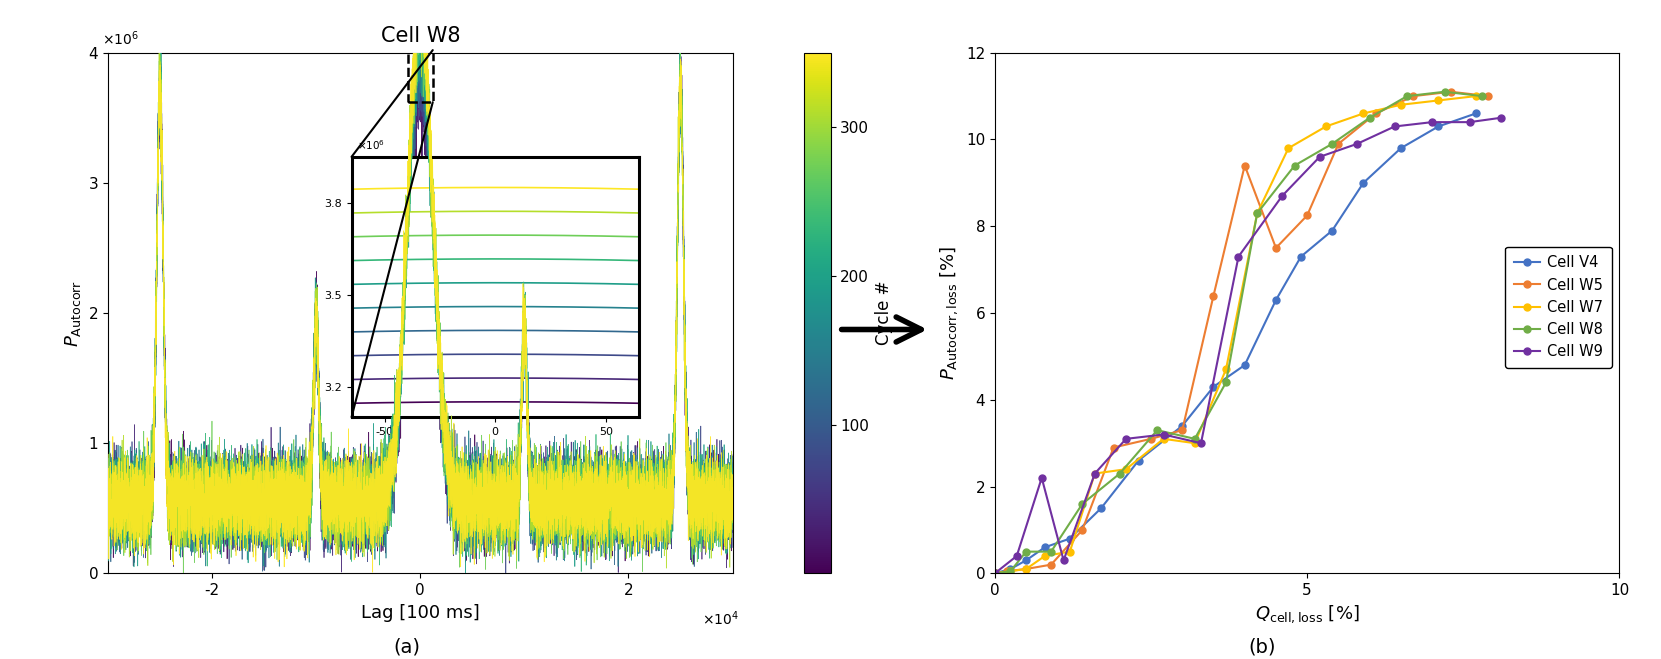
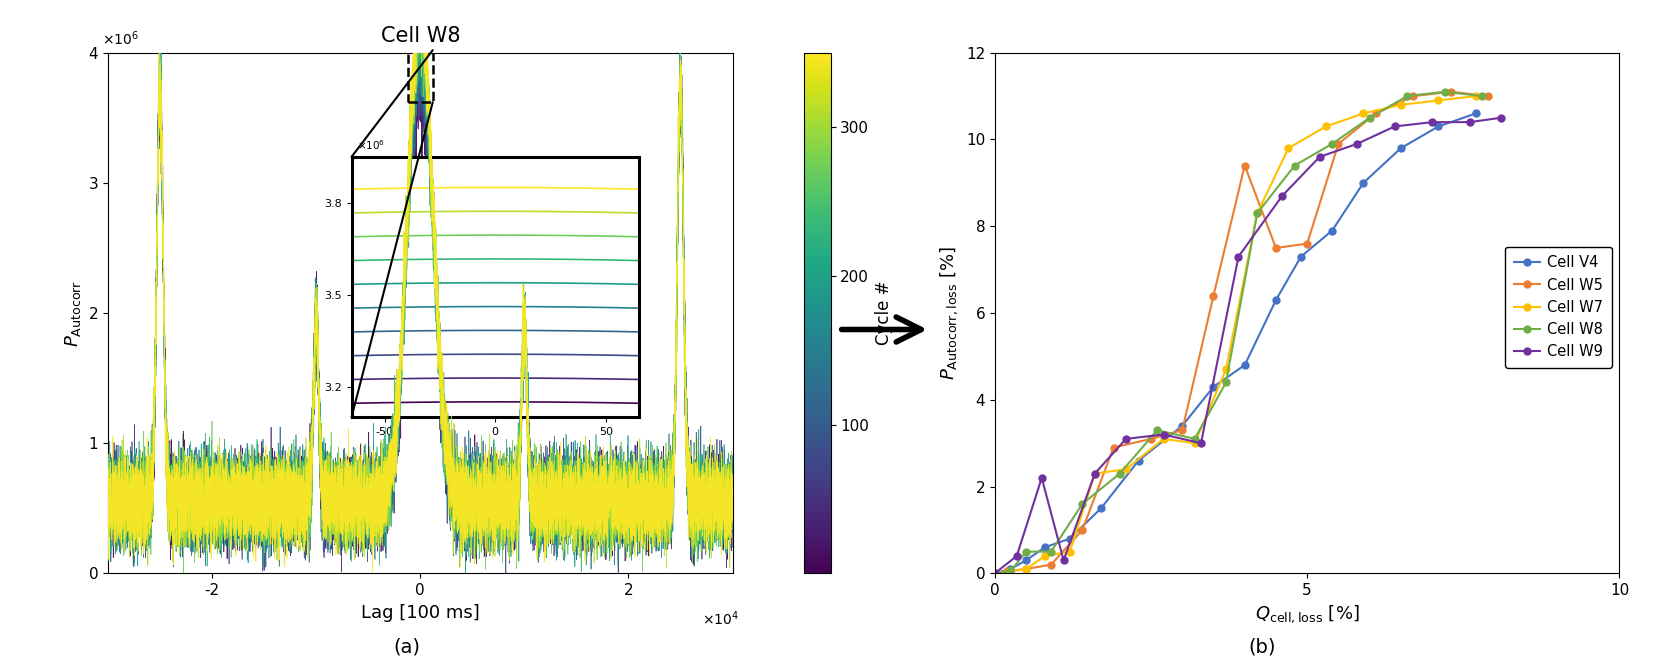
Cell W5/5: 8.25 -> 7.60
